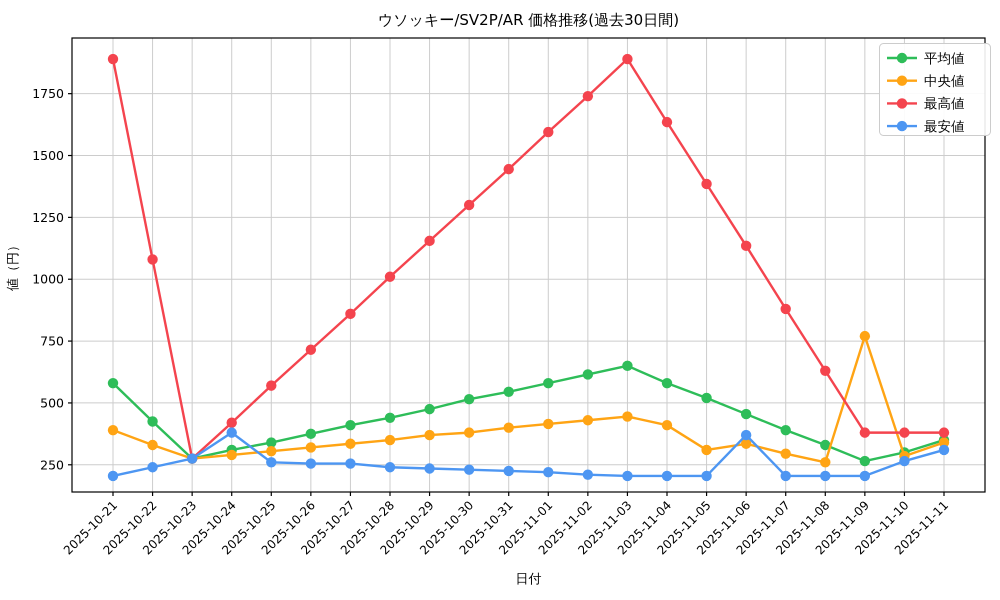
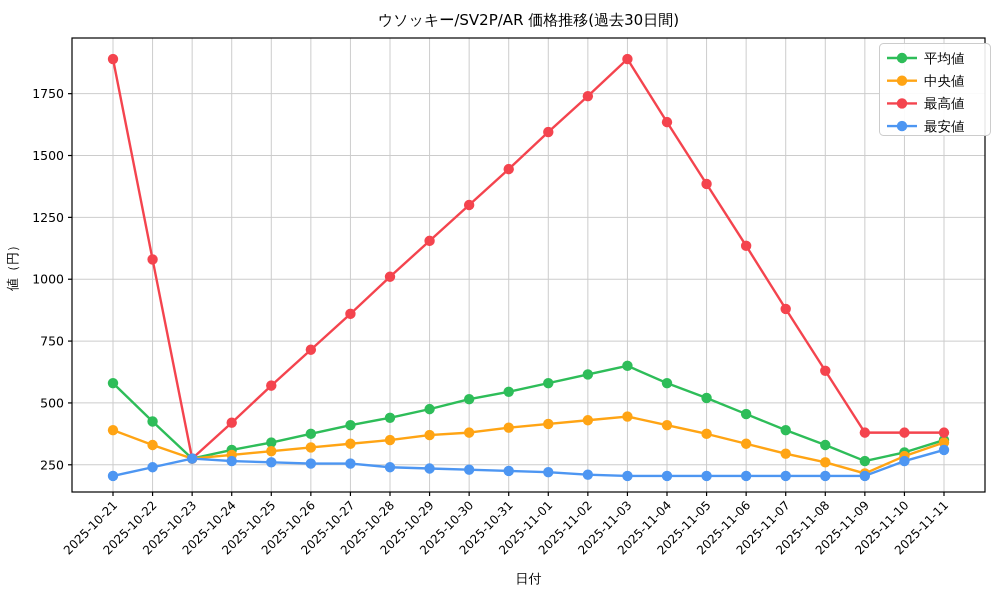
最安値/2025-10-24: 380 -> 260
中央値/2025-11-05: 310 -> 380
最安値/2025-11-06: 370 -> 200
中央値/2025-11-09: 770 -> 220
